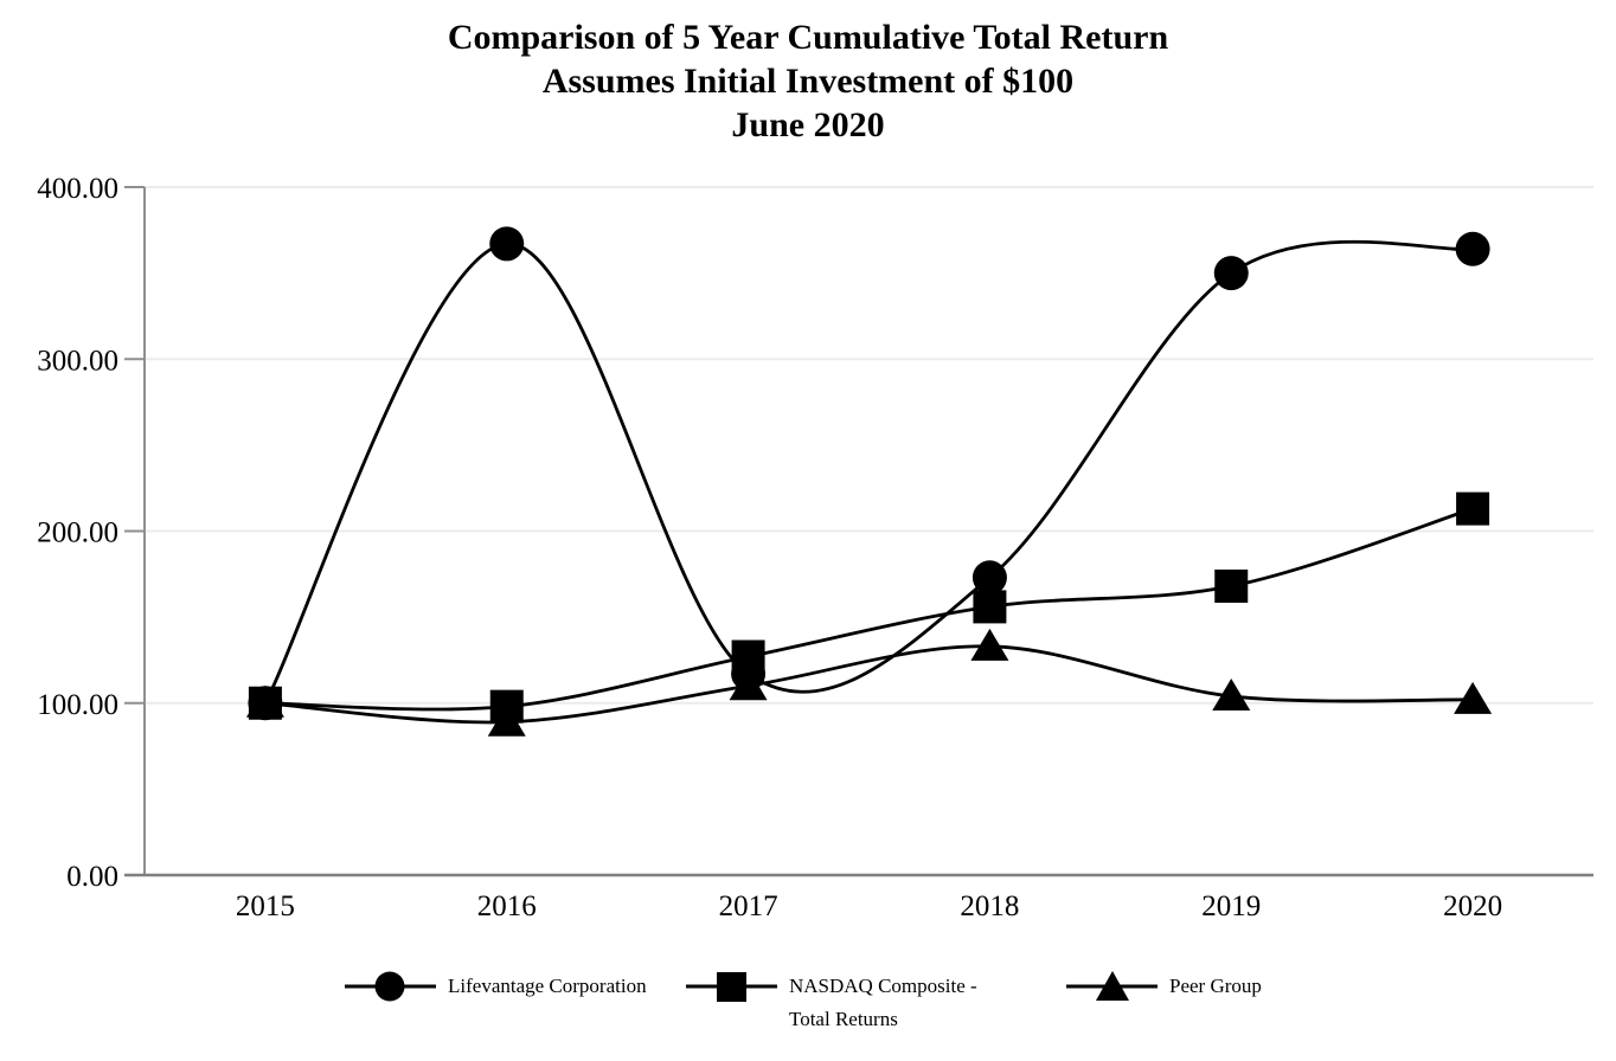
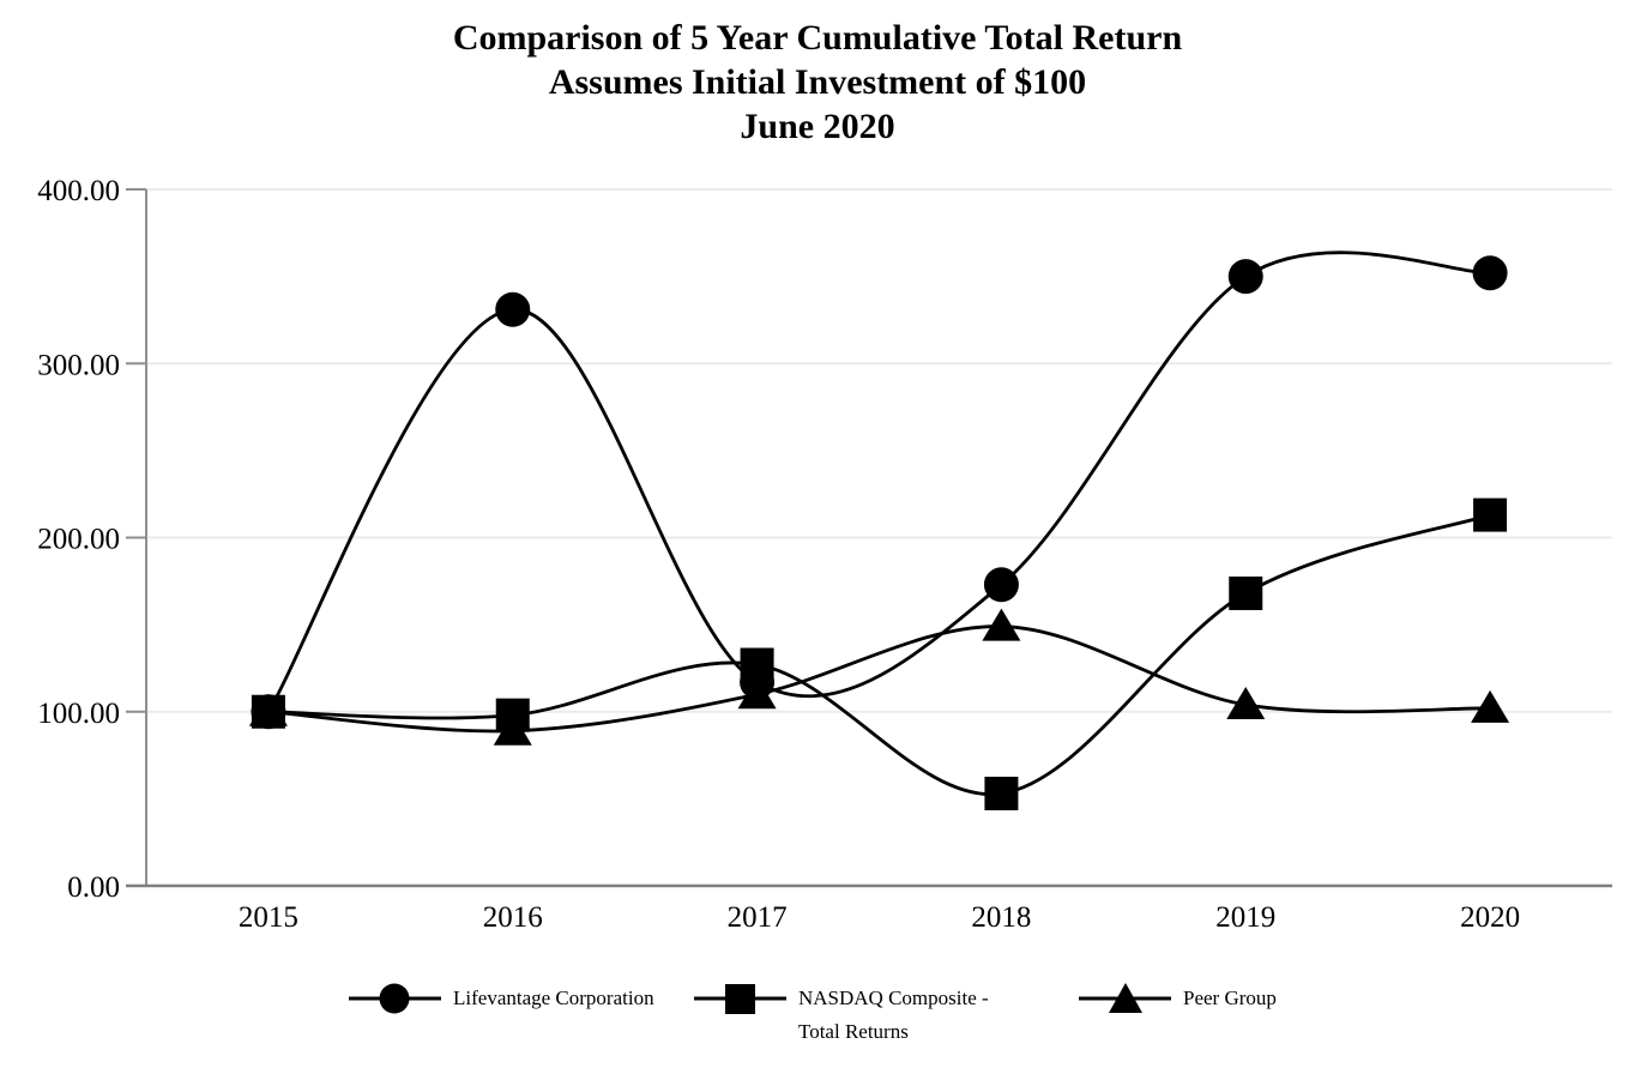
Lifevantage Corporation/2016: 367 -> 331
NASDAQ Composite - Total Returns/2018: 156 -> 53
Peer Group/2018: 133 -> 149
Lifevantage Corporation/2020: 364 -> 352
